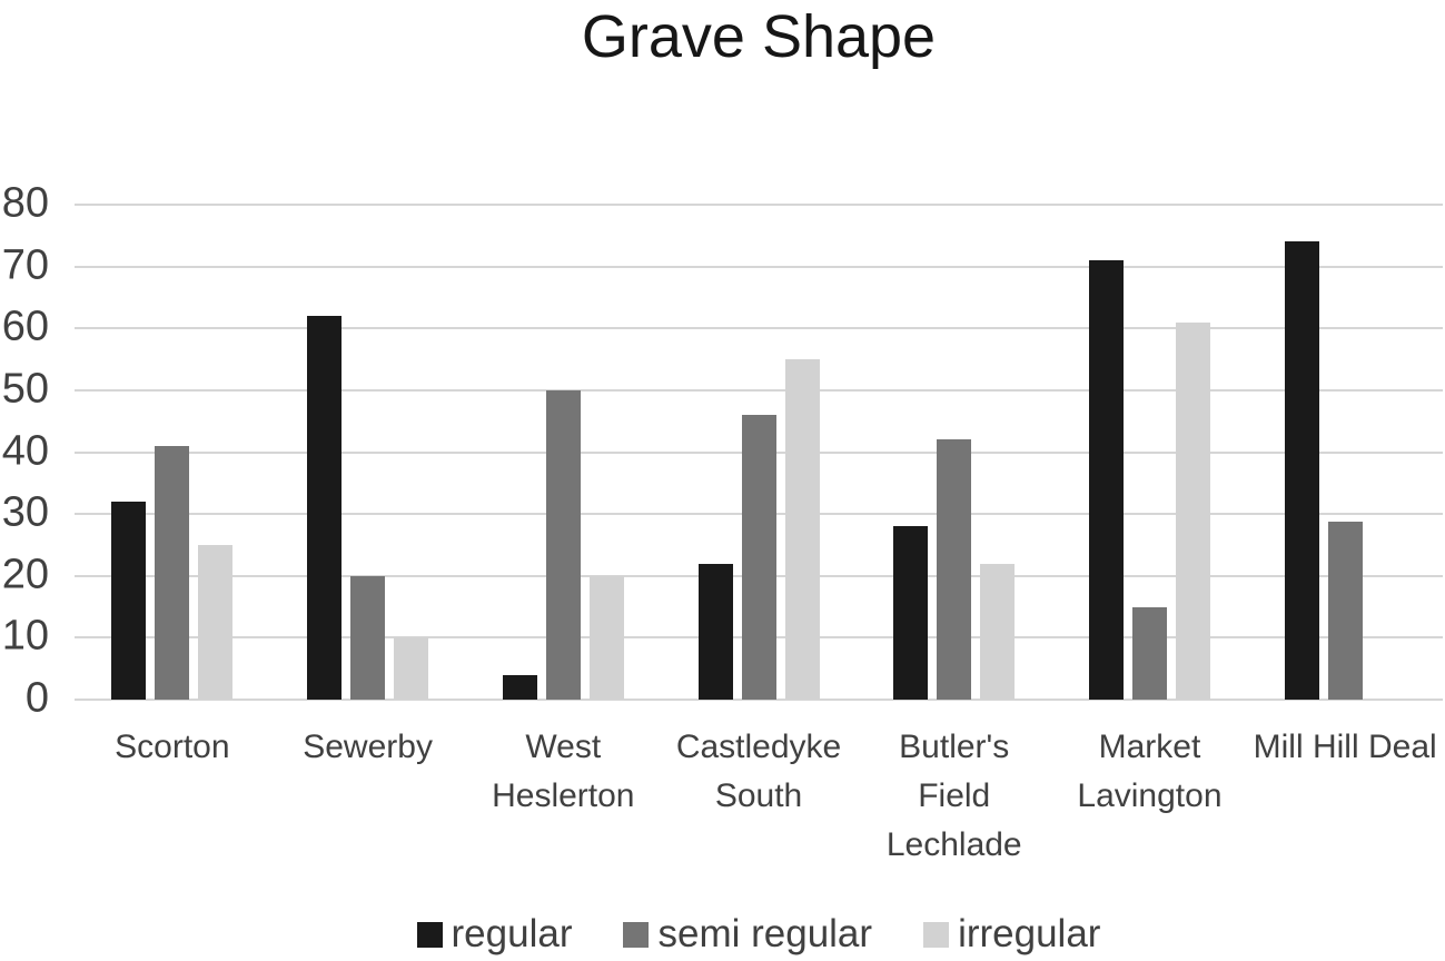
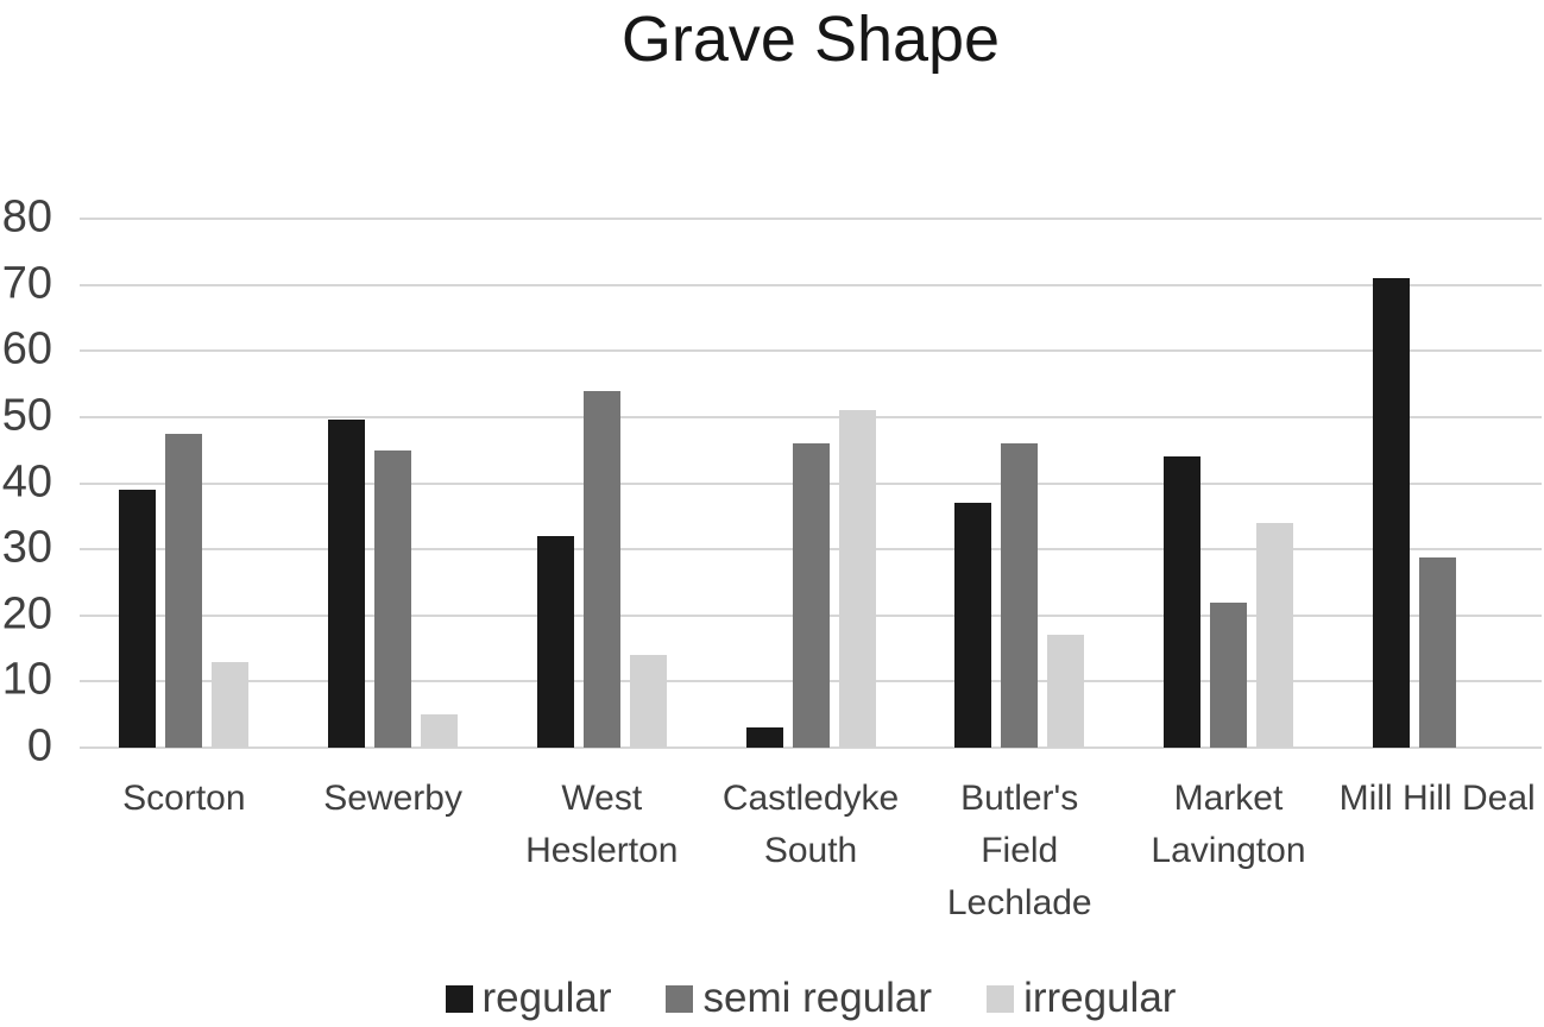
regular/Scorton: 32 -> 39
semi regular/Scorton: 41 -> 48
irregular/Scorton: 25 -> 13
regular/Sewerby: 62 -> 50
semi regular/Sewerby: 20 -> 45
irregular/Sewerby: 10 -> 5
regular/West Heslerton: 4 -> 32
semi regular/West Heslerton: 50 -> 54
irregular/West Heslerton: 20 -> 14
regular/Castledyke South: 22 -> 3
irregular/Castledyke South: 55 -> 51
regular/Butler's Field Lechlade: 28 -> 37
semi regular/Butler's Field Lechlade: 42 -> 46
irregular/Butler's Field Lechlade: 22 -> 17
regular/Market Lavington: 71 -> 44
semi regular/Market Lavington: 15 -> 22
irregular/Market Lavington: 61 -> 34
regular/Mill Hill Deal: 74 -> 71
